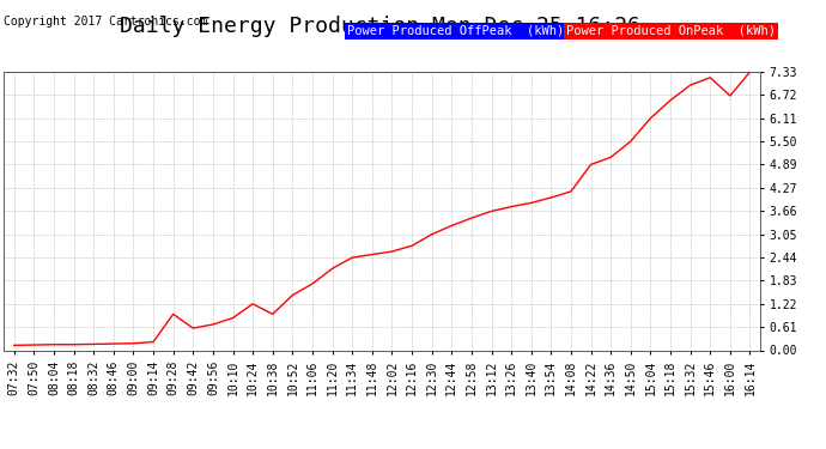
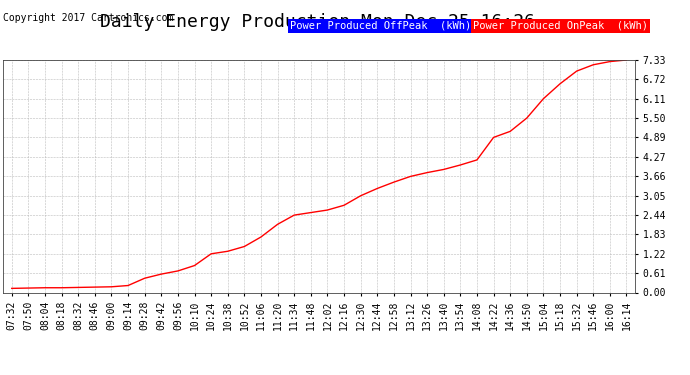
09:28: 0.95 -> 0.45
10:38: 0.95 -> 1.30
16:00: 6.70 -> 7.28
